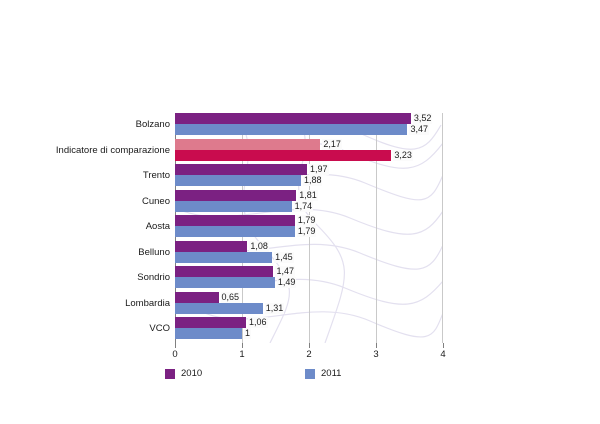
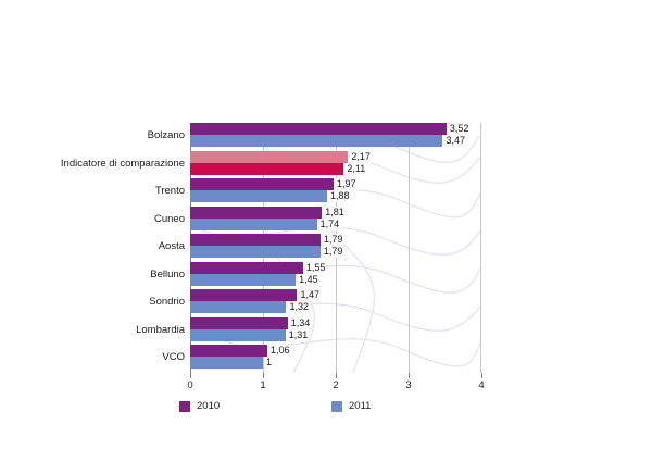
2011/Indicatore di comparazione: 3,23 -> 2,11
2010/Belluno: 1,08 -> 1,55
2011/Sondrio: 1,49 -> 1,32
2010/Lombardia: 0,65 -> 1,34
